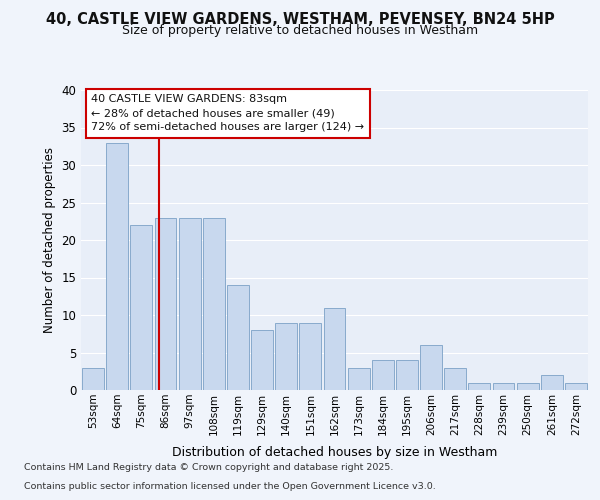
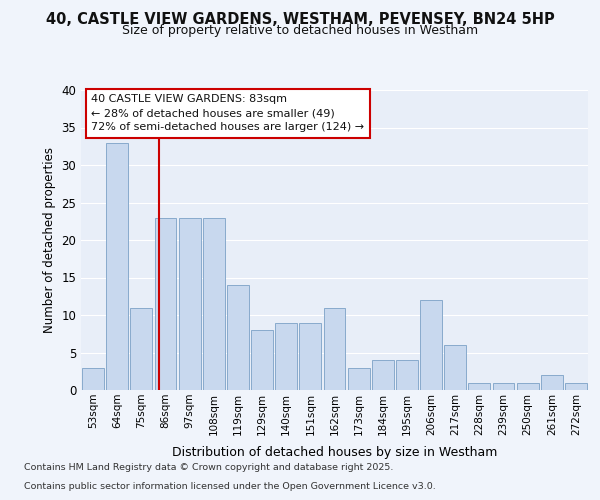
75sqm: 22 -> 11
206sqm: 6 -> 12
217sqm: 3 -> 6
